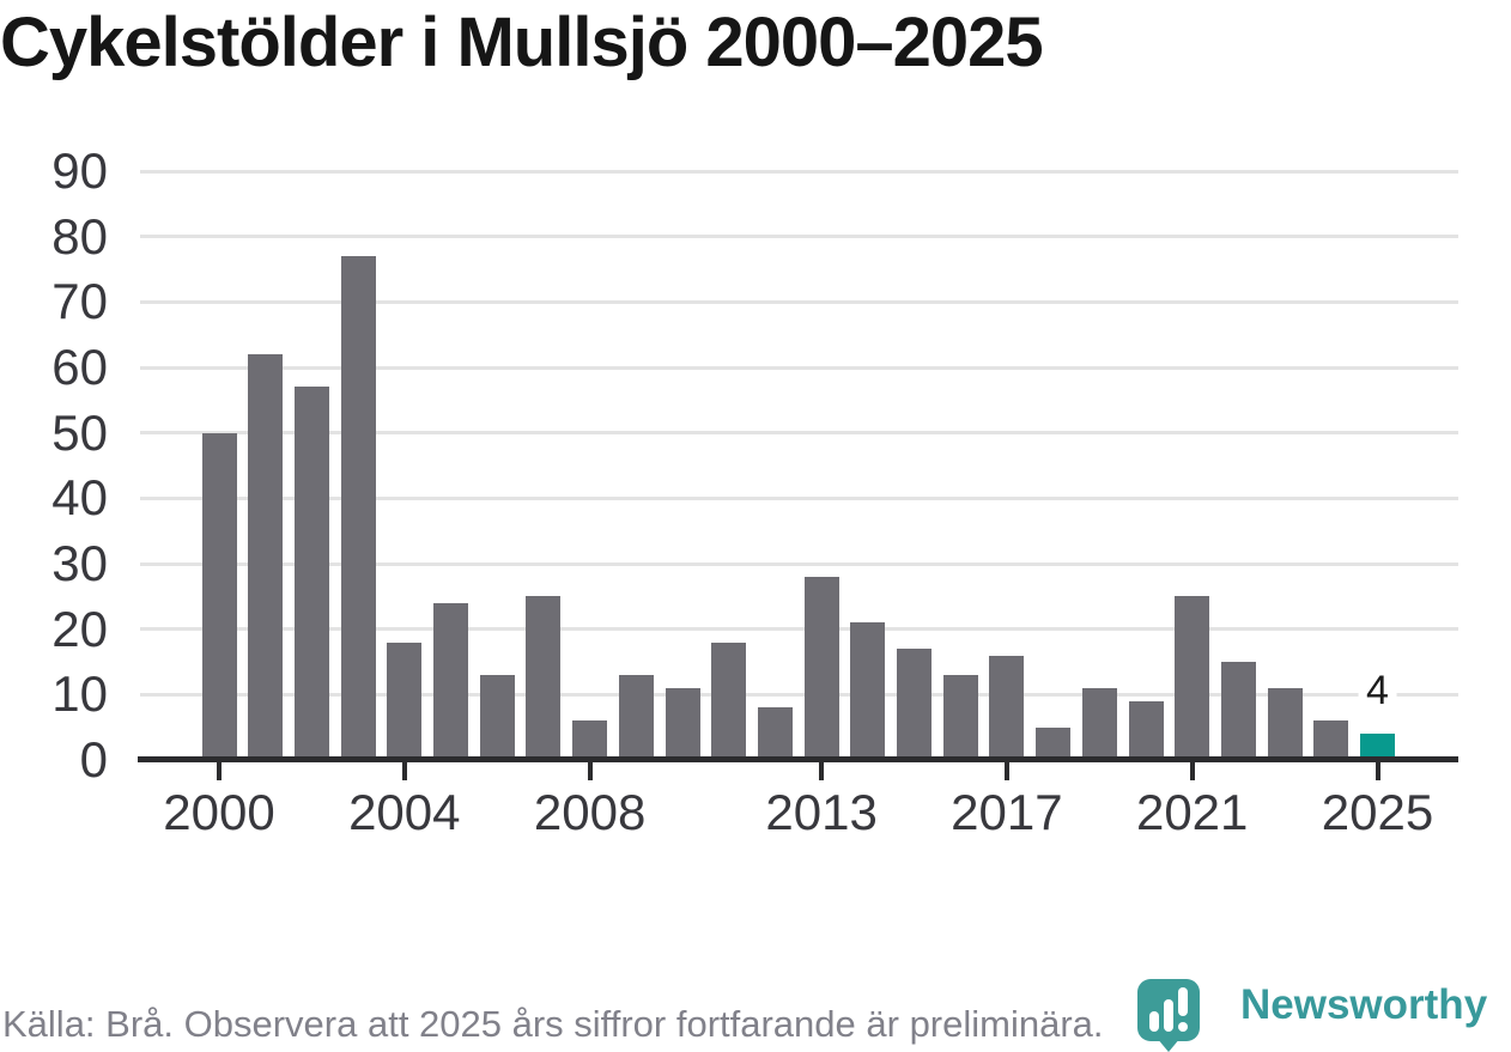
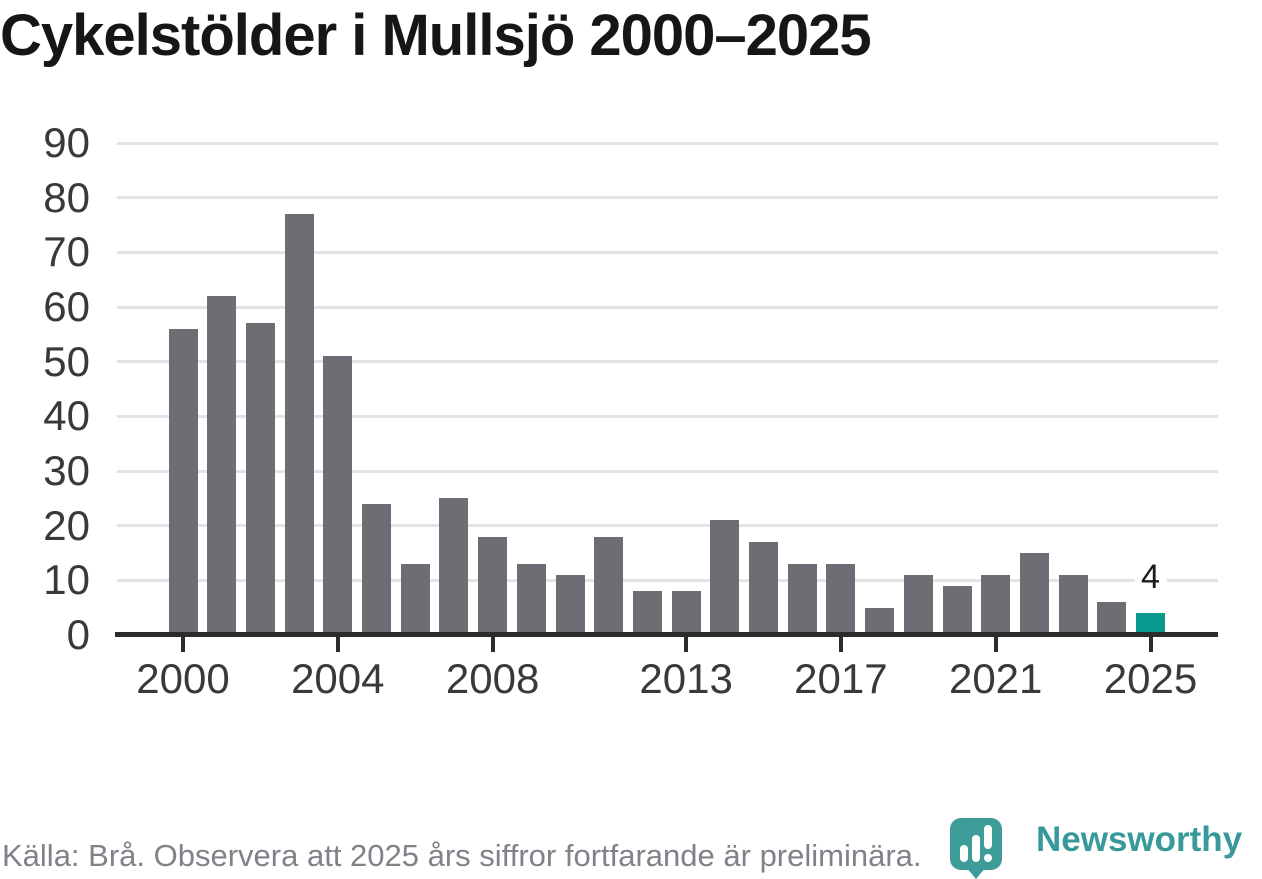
2000: 50 -> 56
2004: 18 -> 51
2008: 6 -> 18
2013: 28 -> 8
2017: 16 -> 13
2021: 25 -> 11
